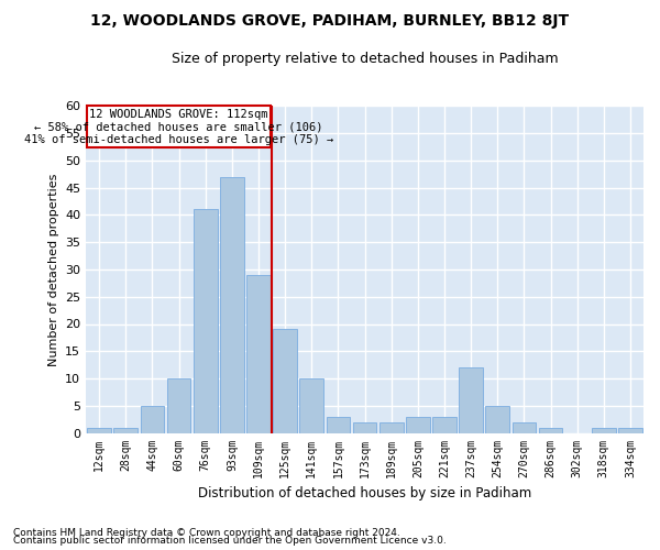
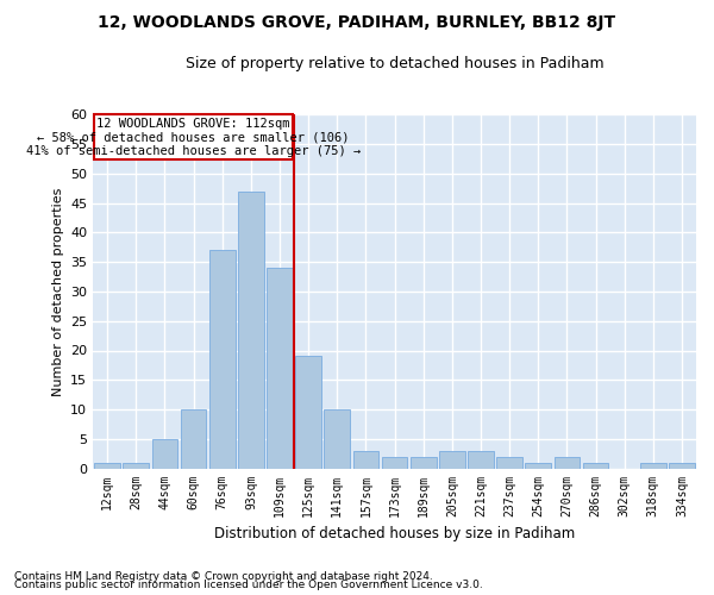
76sqm: 41 -> 37
109sqm: 29 -> 34
237sqm: 12 -> 2
254sqm: 5 -> 1
